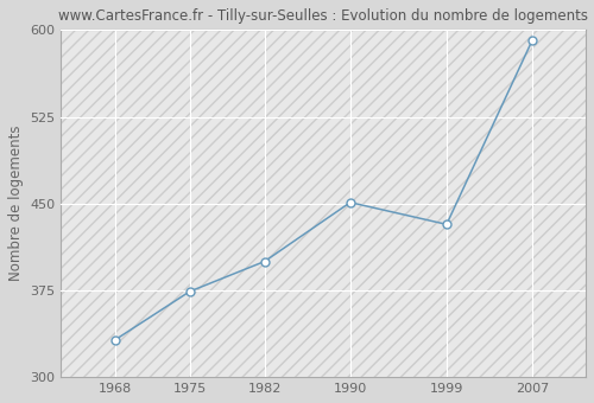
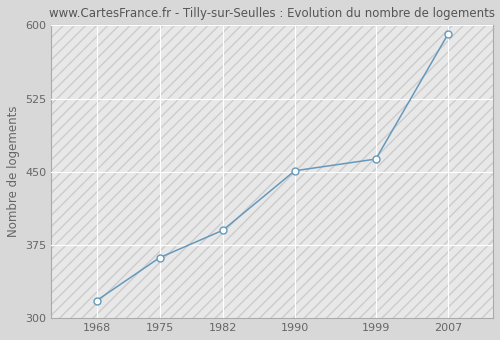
1968: 332 -> 318
1975: 374 -> 362
1982: 400 -> 390
1999: 432 -> 463
